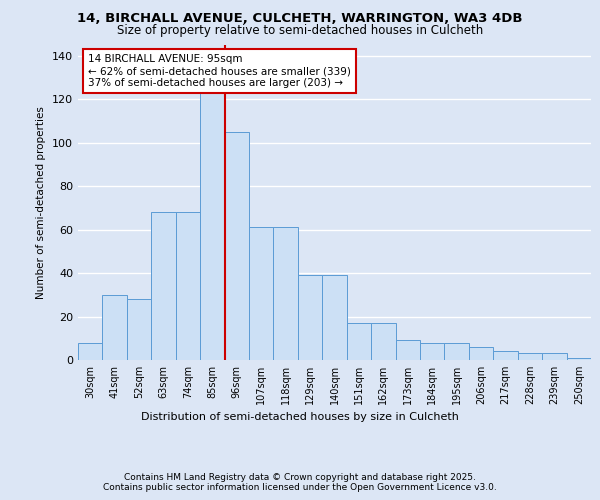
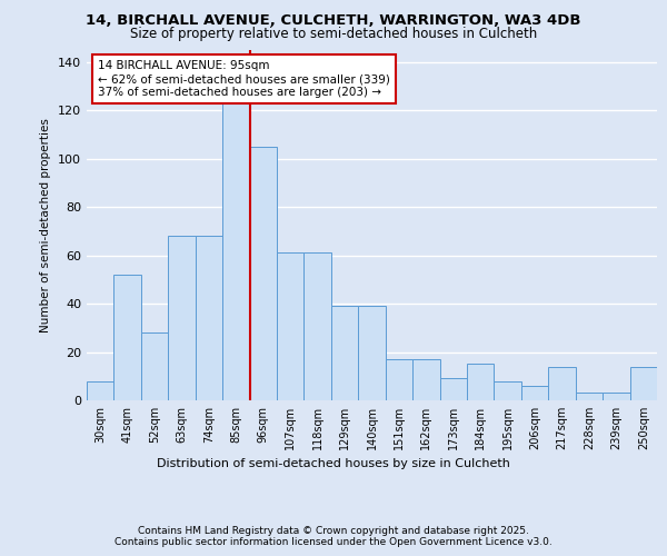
41sqm: 30 -> 52
184sqm: 8 -> 15
217sqm: 4 -> 14
250sqm: 1 -> 14
